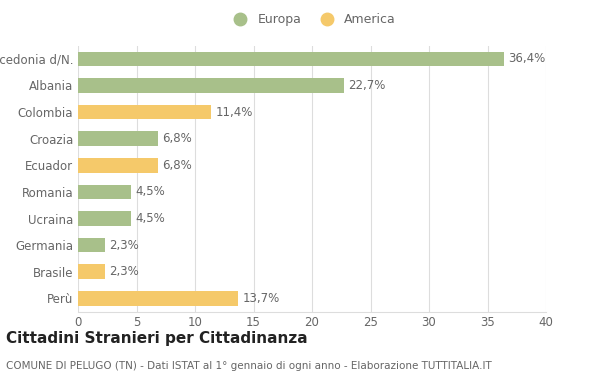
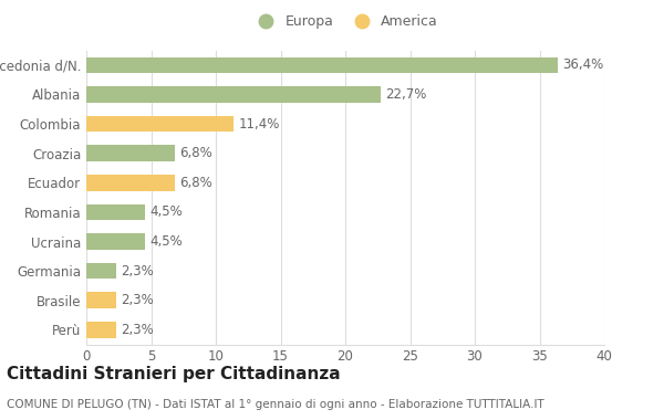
Perù: 13,7% -> 2,3%
